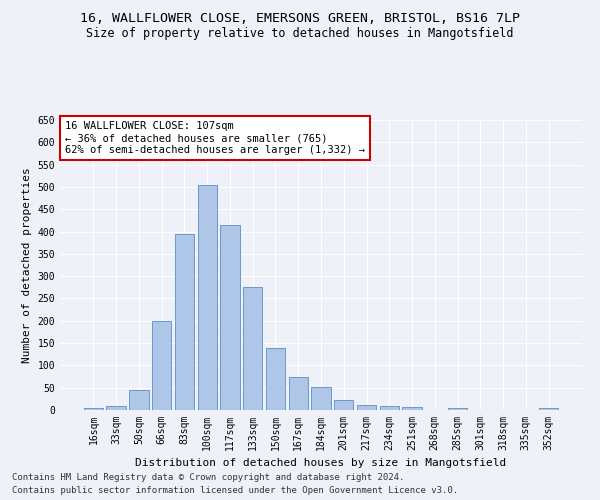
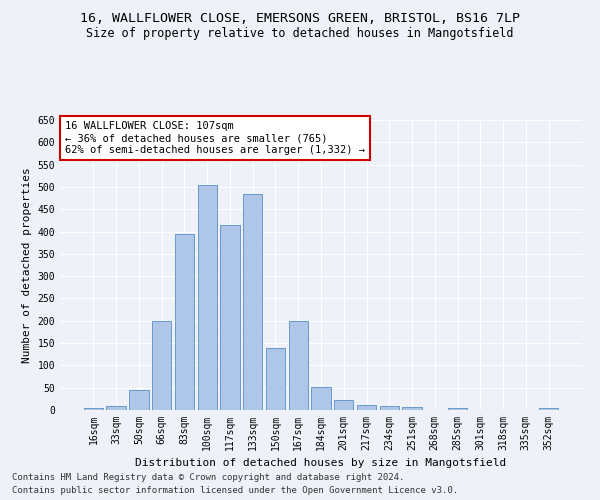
133sqm: 275 -> 485
167sqm: 75 -> 200
